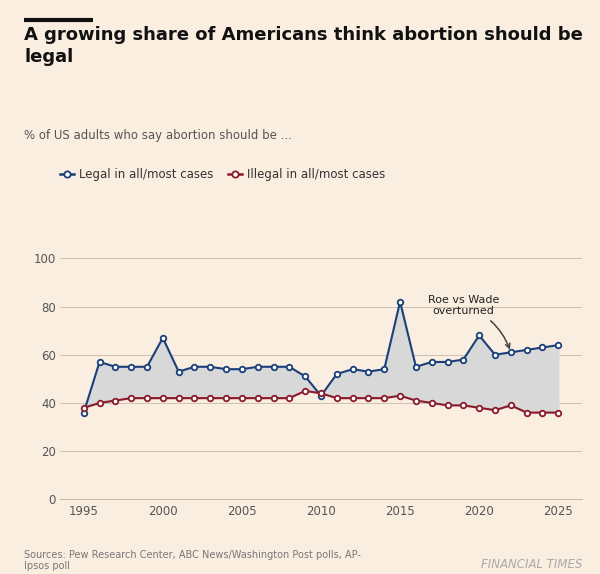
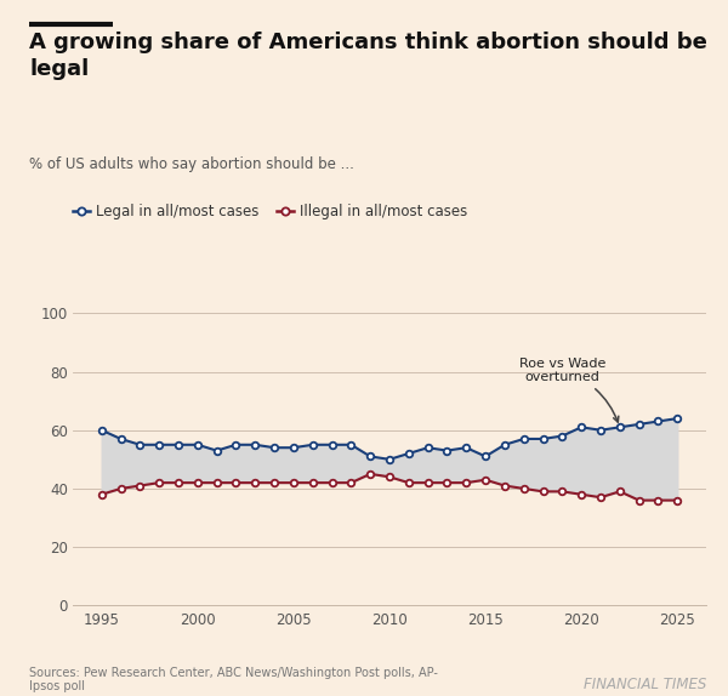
Legal in all/most cases/1995: 36 -> 60
Legal in all/most cases/2000: 67 -> 55
Legal in all/most cases/2010: 43 -> 50
Legal in all/most cases/2015: 82 -> 51
Legal in all/most cases/2020: 68 -> 61
